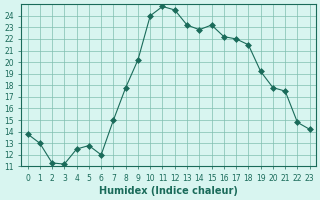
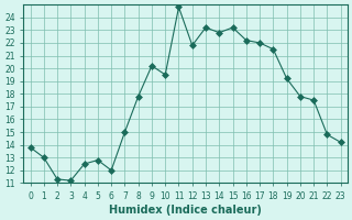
10: 24.0 -> 19.5
12: 24.5 -> 21.8
